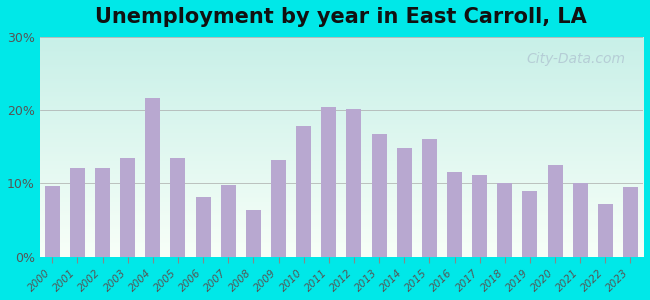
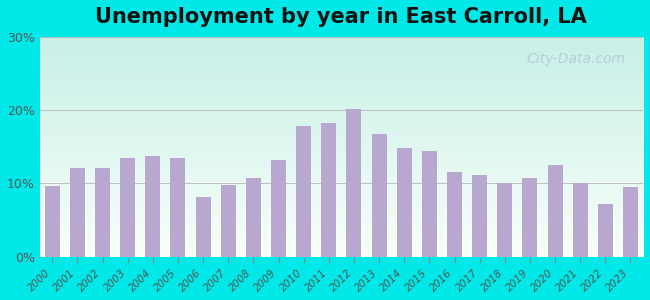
2004: 21.6% -> 13.8%
2008: 6.4% -> 10.8%
2011: 20.4% -> 18.3%
2015: 16.0% -> 14.4%
2019: 9.0% -> 10.8%
